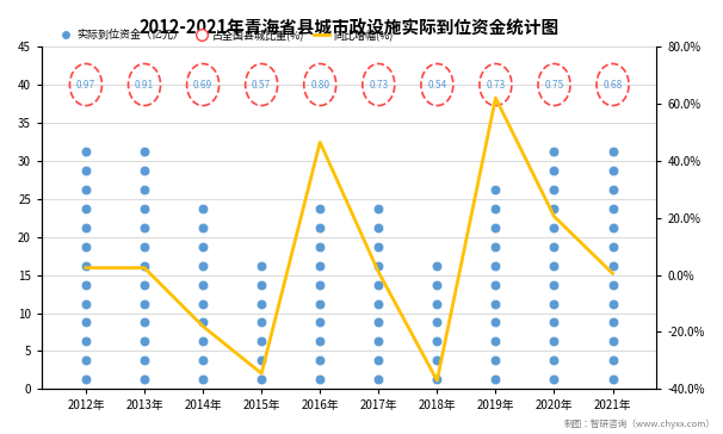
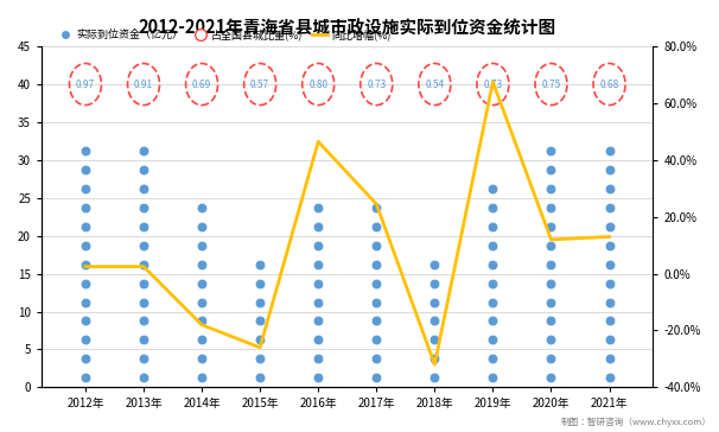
2015年: -34.5% -> -26.0%
2017年: 1.0% -> 24.5%
2018年: -37.0% -> -32.0%
2019年: 62.0% -> 67.5%
2020年: 20.5% -> 12.0%
2021年: 0.5% -> 13.0%
